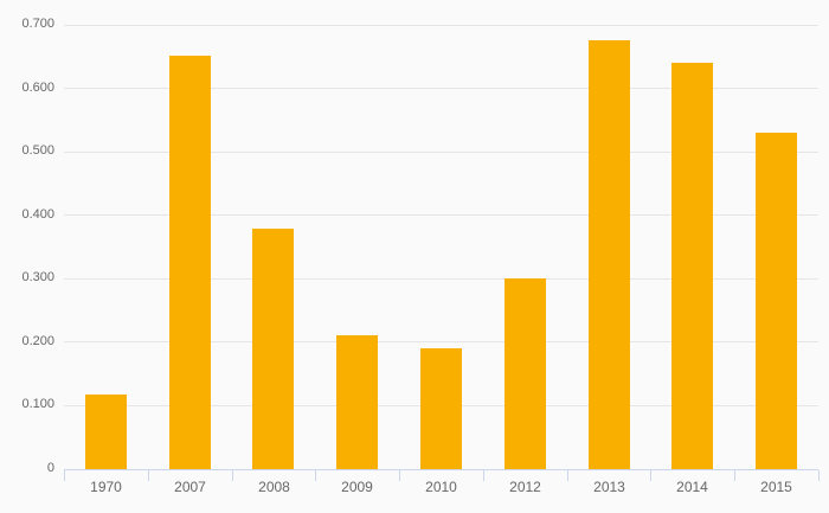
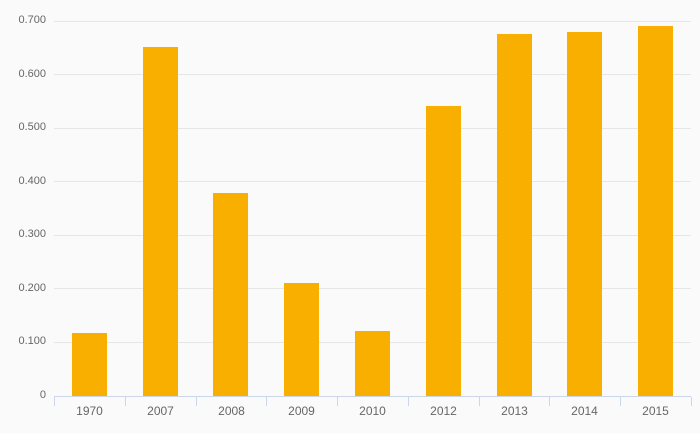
2010: 0.19 -> 0.12
2012: 0.30 -> 0.54
2014: 0.64 -> 0.68
2015: 0.53 -> 0.69
